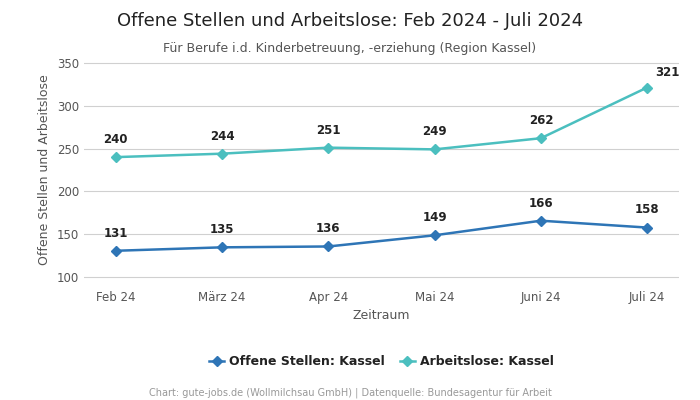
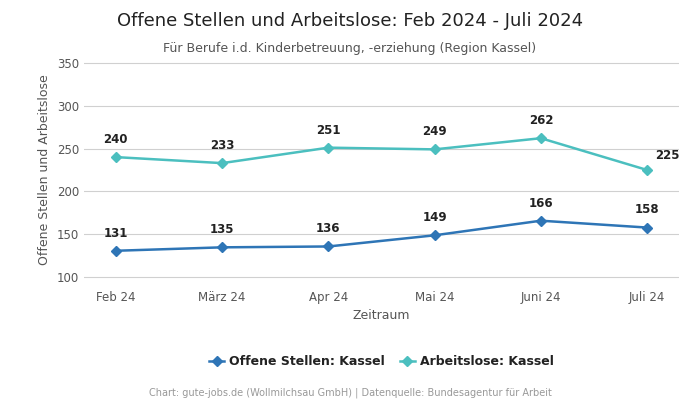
Arbeitslose: Kassel/März 24: 244 -> 233
Arbeitslose: Kassel/Juli 24: 321 -> 225
